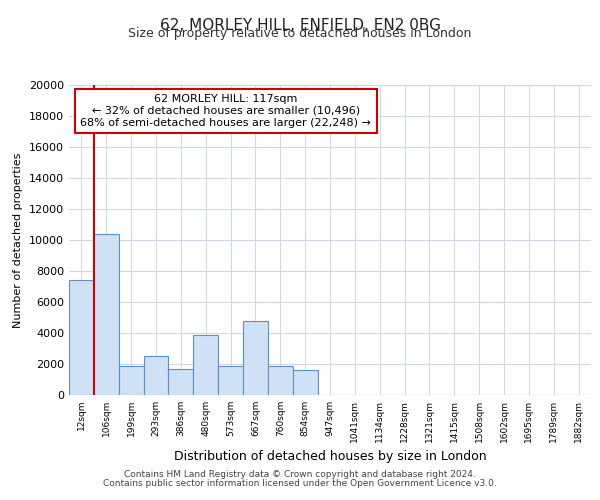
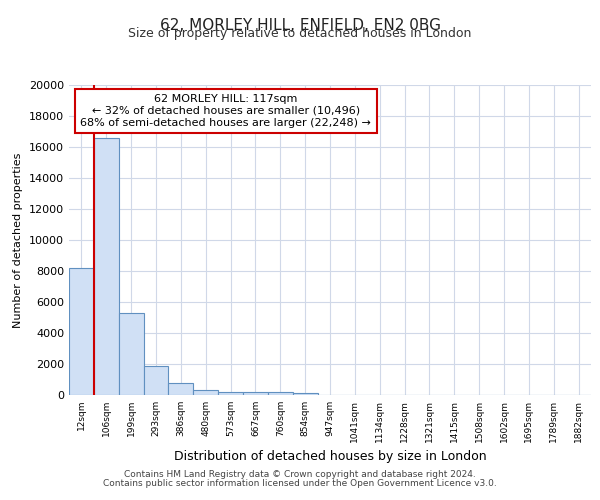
12sqm: 7400 -> 8200
106sqm: 10400 -> 16600
199sqm: 1900 -> 5300
293sqm: 2500 -> 1800
386sqm: 1700 -> 800
480sqm: 3900 -> 300
573sqm: 1900 -> 200
667sqm: 4800 -> 200
760sqm: 1900 -> 200
854sqm: 1600 -> 200
